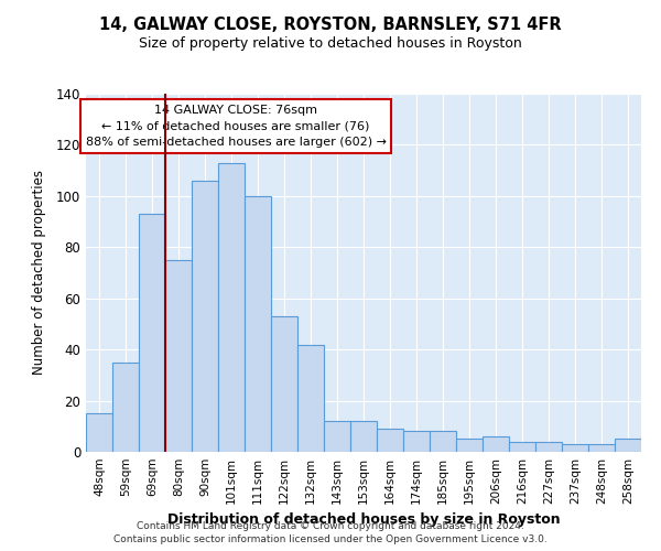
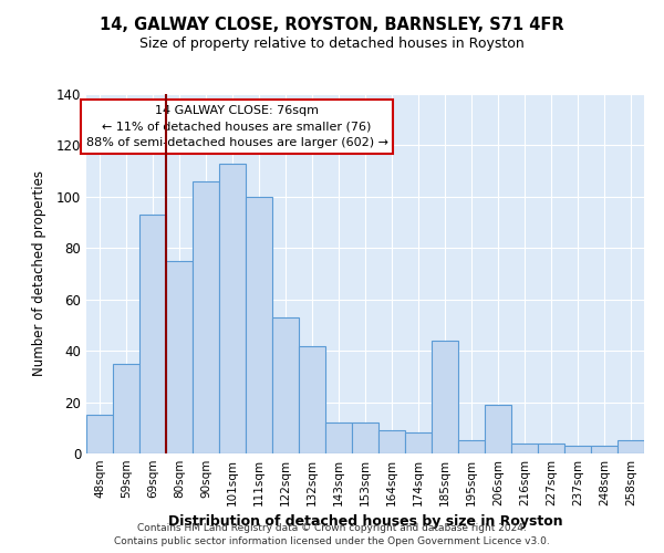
185sqm: 8 -> 44
206sqm: 6 -> 19
